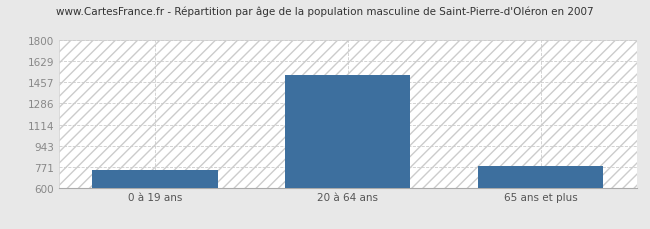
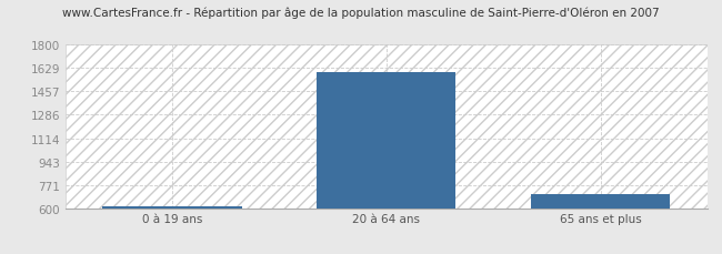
0 à 19 ans: 740 -> 610
20 à 64 ans: 1520 -> 1600
65 ans et plus: 780 -> 710
